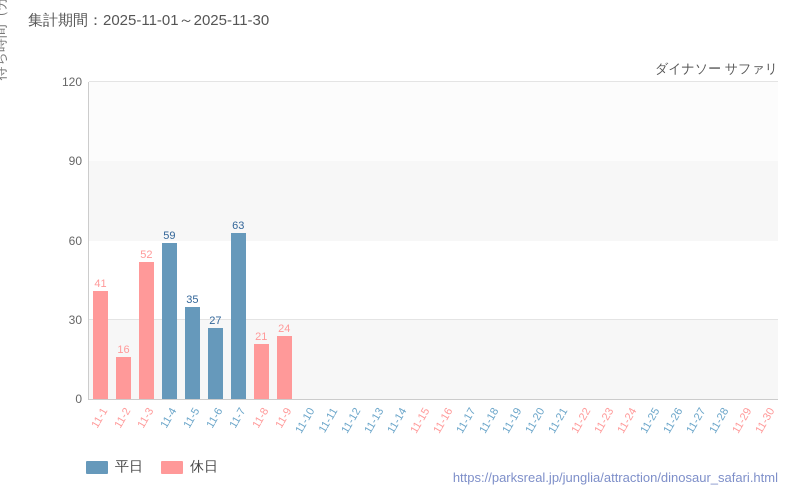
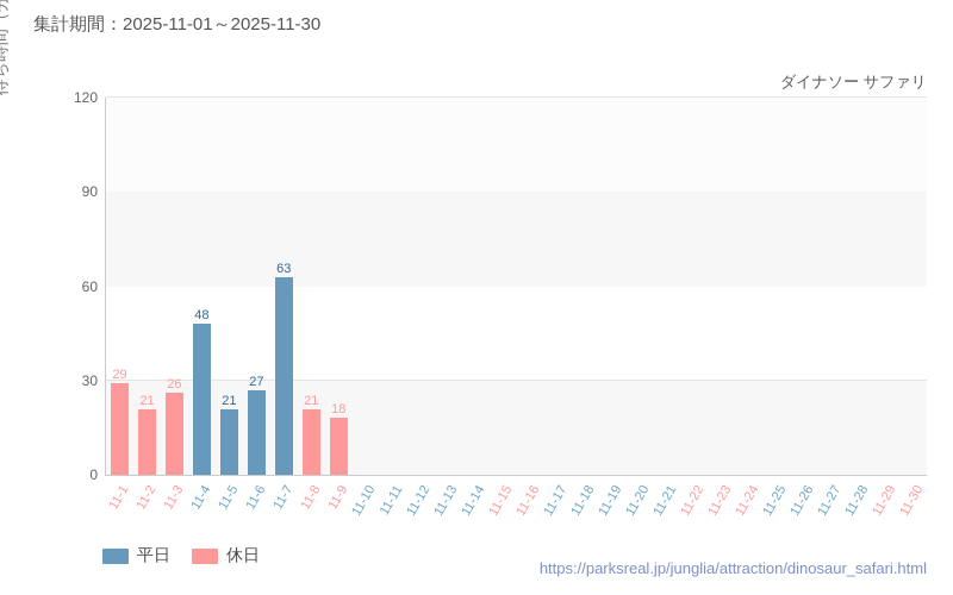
11-1: 41 -> 29
11-2: 16 -> 21
11-3: 52 -> 26
11-4: 59 -> 48
11-5: 35 -> 21
11-9: 24 -> 18
